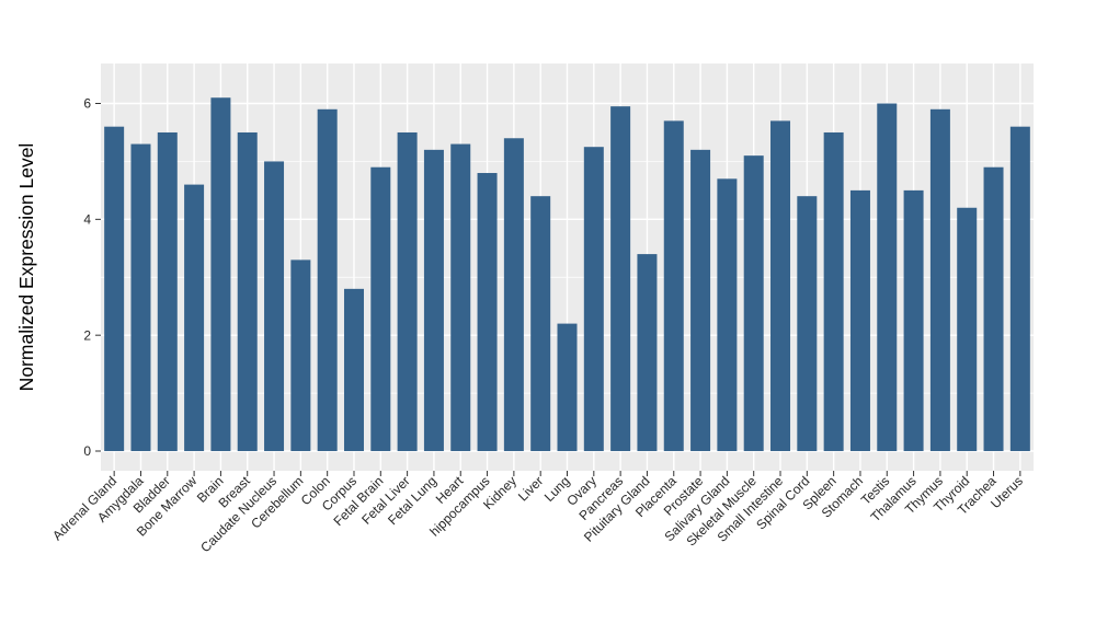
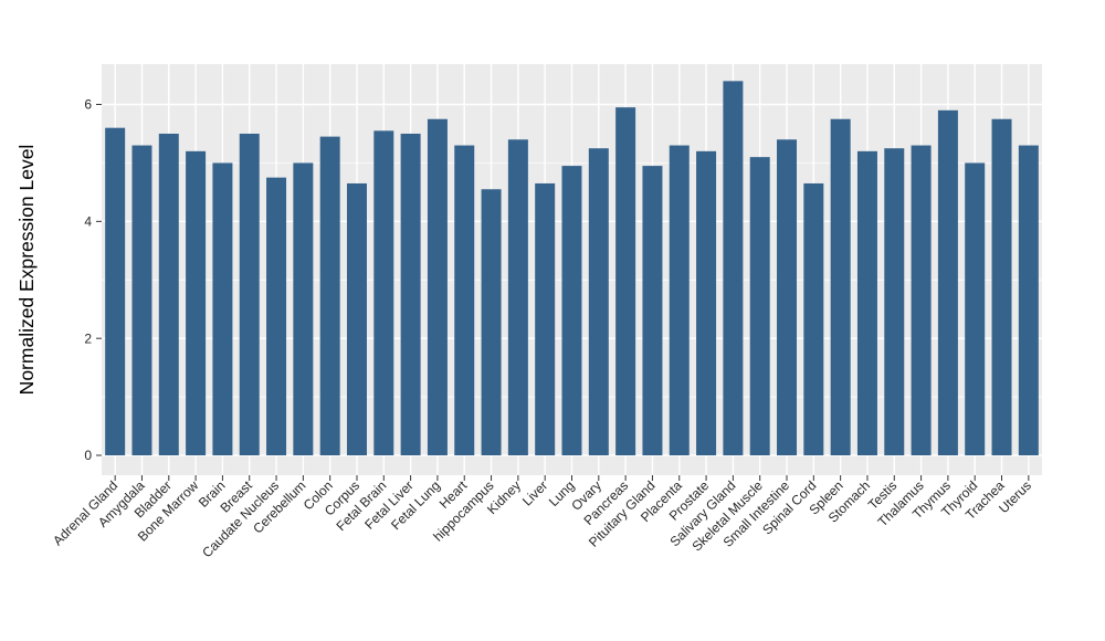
Bone Marrow: 4.6 -> 5.2
Brain: 6.1 -> 5.0
Caudate Nucleus: 5.0 -> 4.8
Cerebellum: 3.3 -> 5.0
Colon: 5.9 -> 5.5
Corpus: 2.8 -> 4.7
Fetal Brain: 4.9 -> 5.5
Fetal Lung: 5.2 -> 5.8
hippocampus: 4.8 -> 4.5
Liver: 4.4 -> 4.7
Lung: 2.2 -> 5.0
Pituitary Gland: 3.4 -> 5.0
Placenta: 5.7 -> 5.3
Salivary Gland: 4.7 -> 6.4
Small Intestine: 5.7 -> 5.4
Spinal Cord: 4.4 -> 4.7
Spleen: 5.5 -> 5.8
Stomach: 4.5 -> 5.2
Testis: 6.0 -> 5.2
Thalamus: 4.5 -> 5.3
Thyroid: 4.2 -> 5.0
Trachea: 4.9 -> 5.8
Uterus: 5.6 -> 5.3
